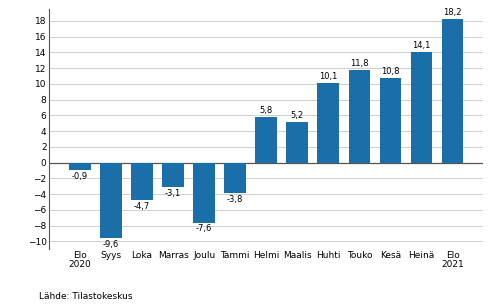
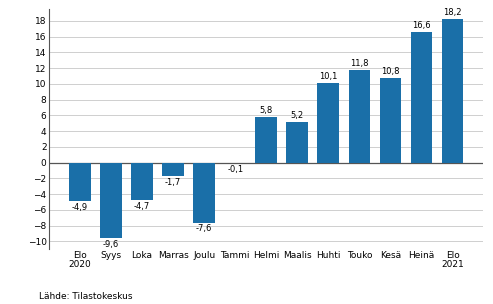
Elo 2020: -0,9 -> -4,9
Marras: -3,1 -> -1,7
Tammi: -3,8 -> -0,1
Heinä: 14,1 -> 16,6
